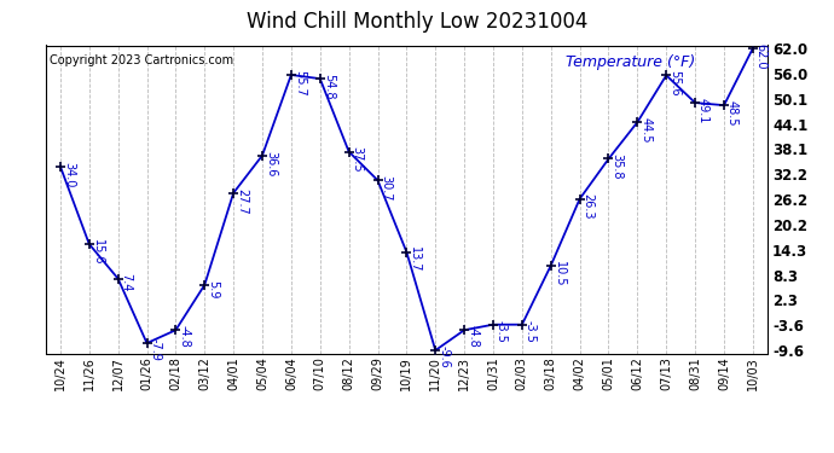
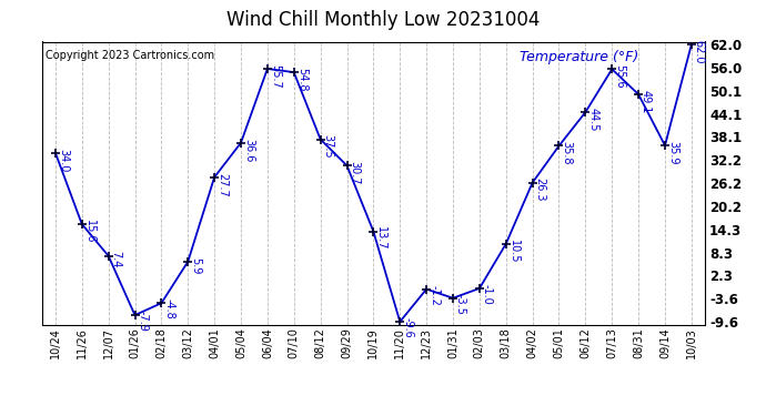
12/23: -4.8 -> -1.2
02/03: -3.5 -> -1.0
09/14: 48.5 -> 35.9
